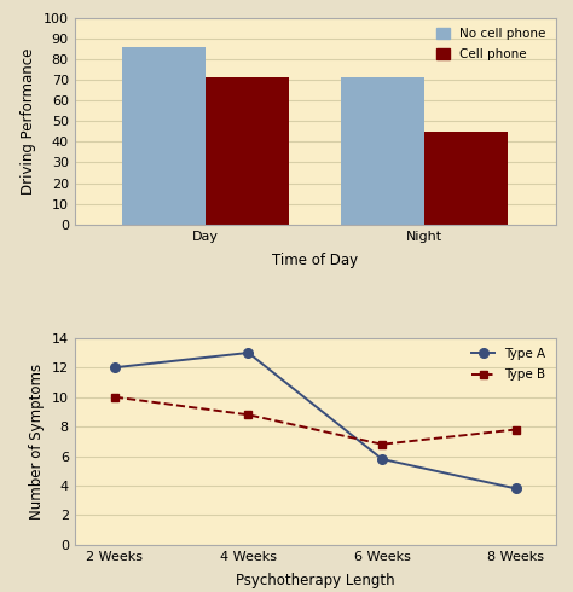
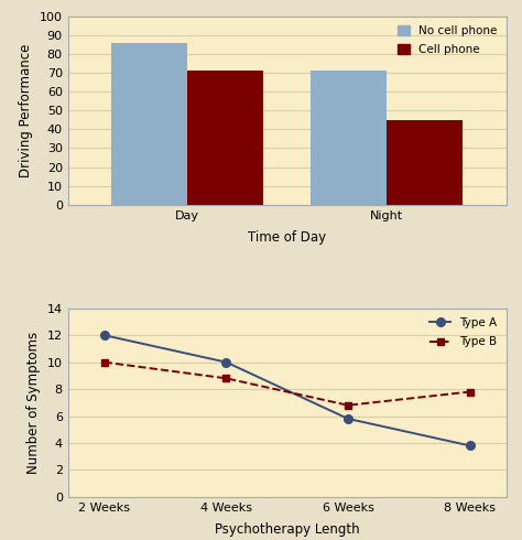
Type A/4 Weeks: 13.0 -> 10.0
